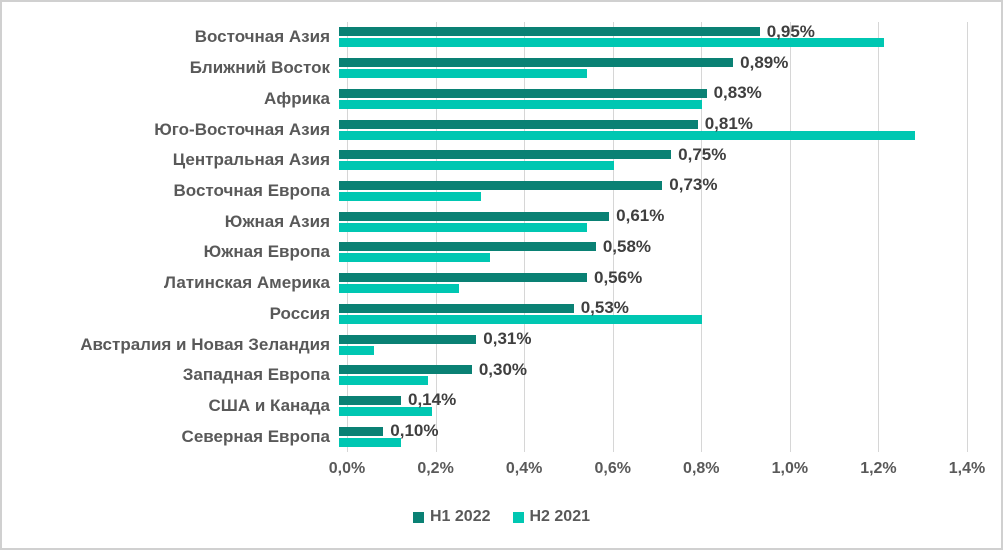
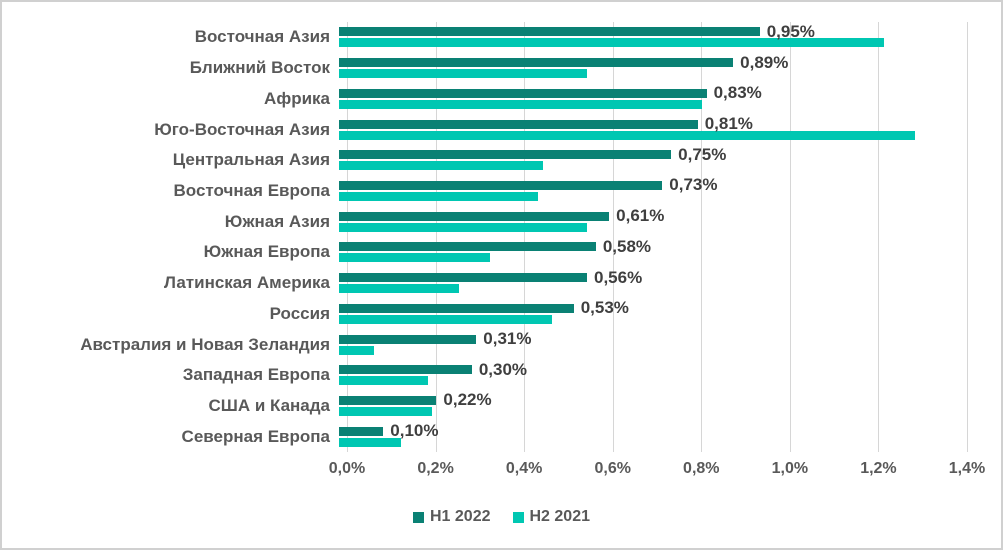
H2 2021/Центральная Азия: 0,62% -> 0,46%
H2 2021/Восточная Европа: 0,32% -> 0,45%
H2 2021/Россия: 0,82% -> 0,48%
H1 2022/США и Канада: 0,14% -> 0,22%
